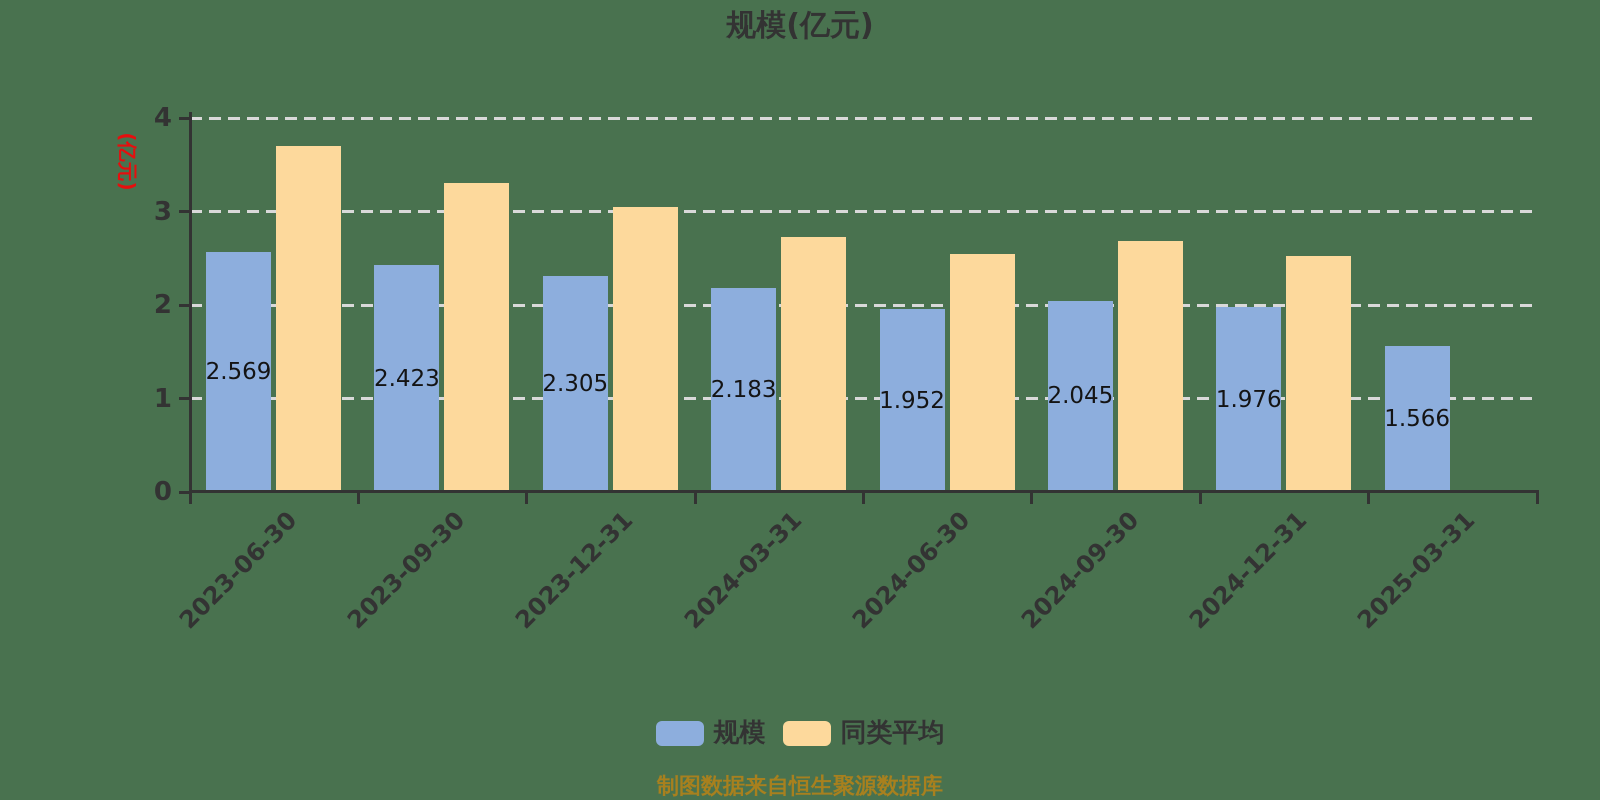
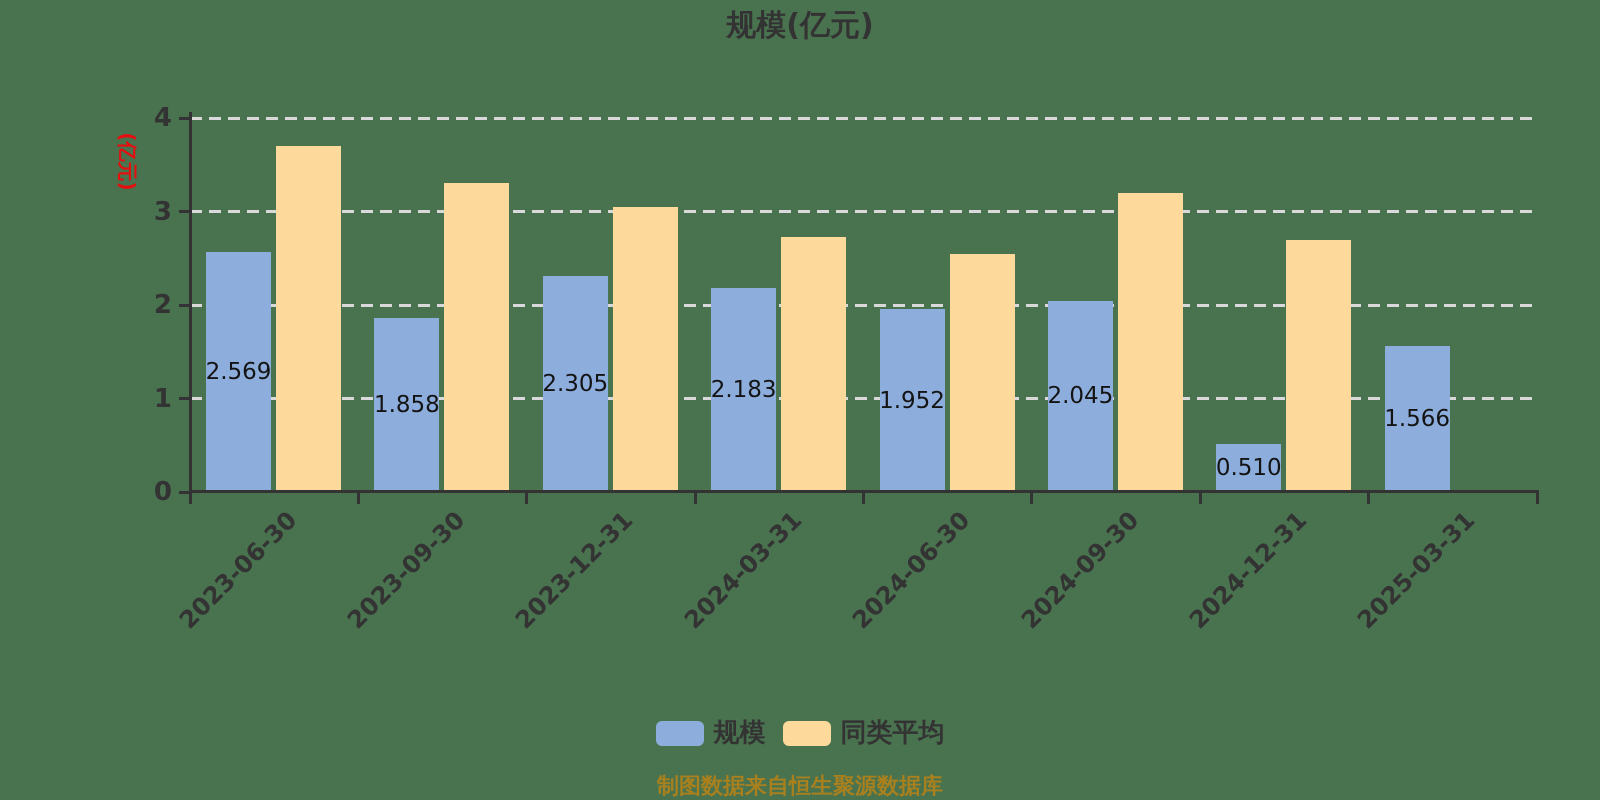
规模/2023-09-30: 2.423 -> 1.858
同类平均/2024-09-30: 2.7 -> 3.2
规模/2024-12-31: 1.976 -> 0.510
同类平均/2024-12-31: 2.5 -> 2.7
